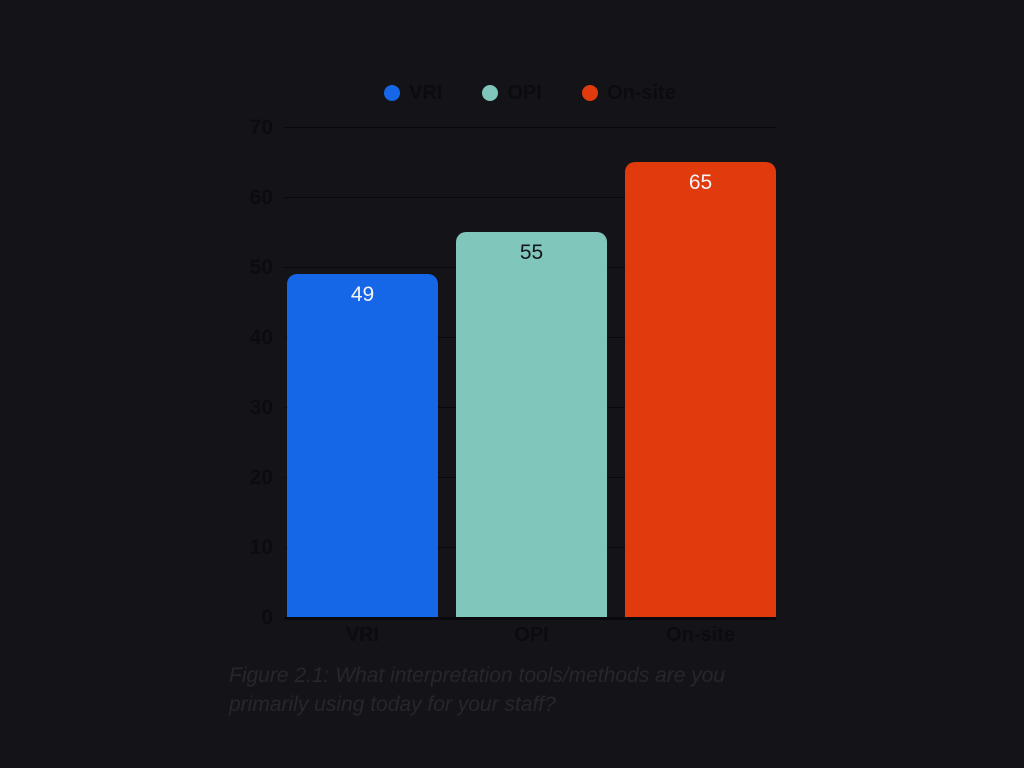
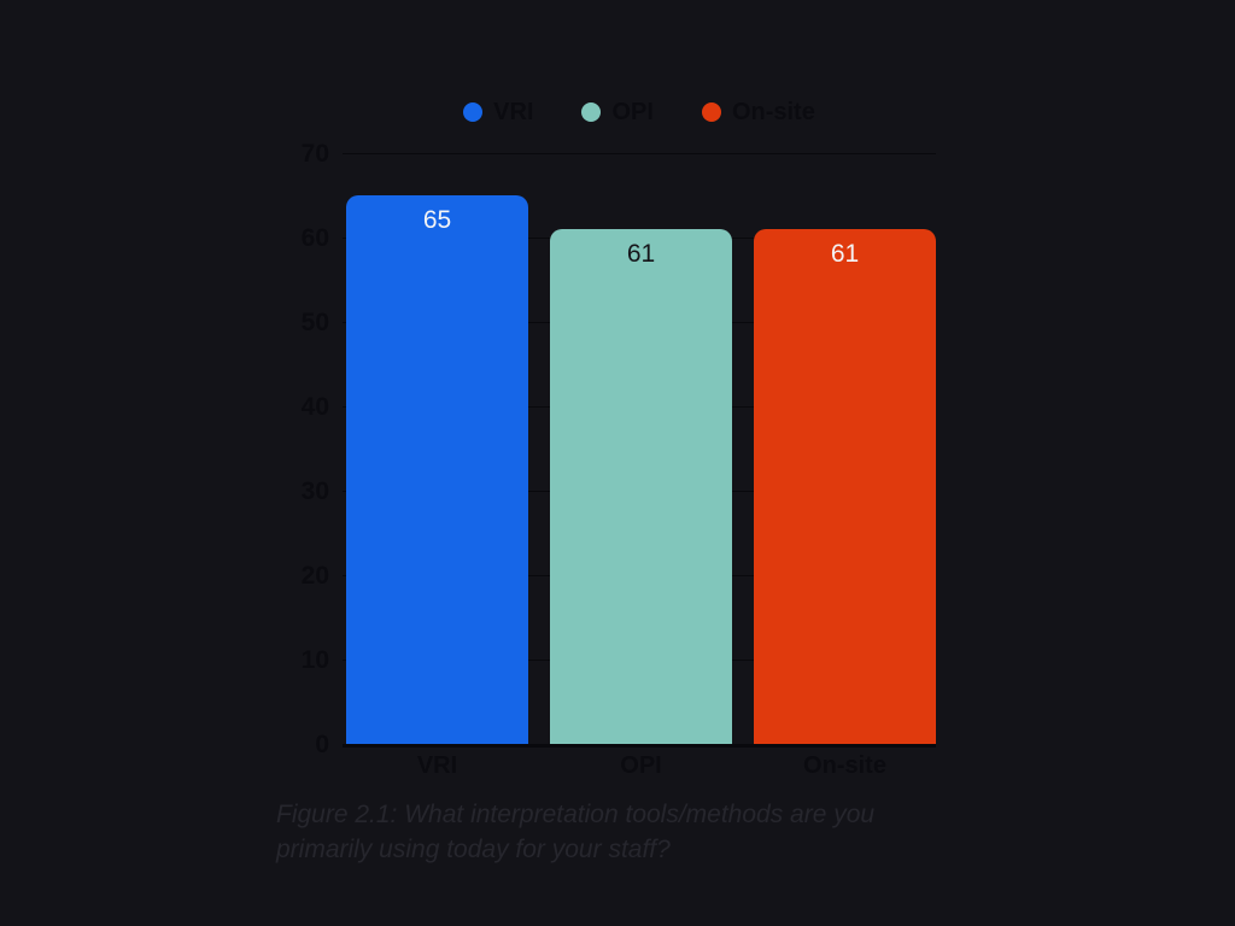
VRI: 49 -> 65
OPI: 55 -> 61
On-site: 65 -> 61
